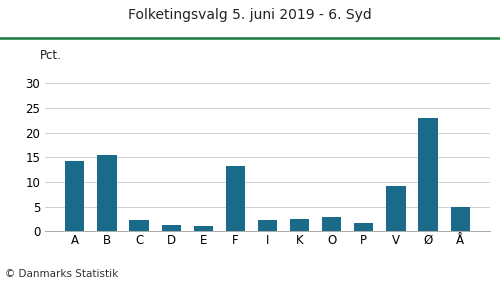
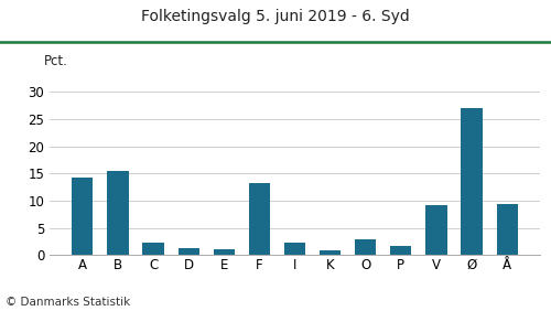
K: 2.5 -> 0.8
Ø: 23.0 -> 26.9
Å: 5.0 -> 9.3
